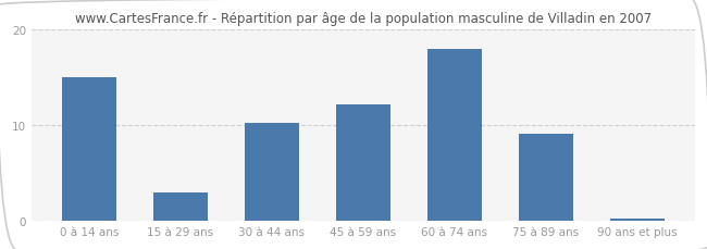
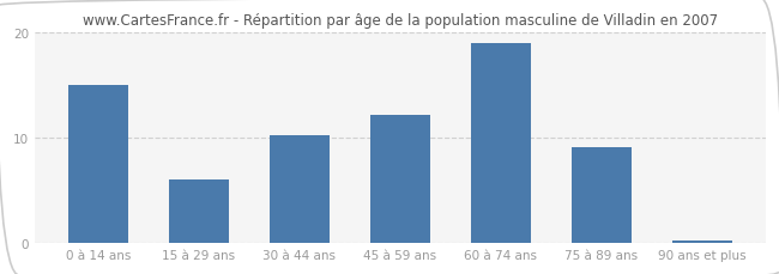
15 à 29 ans: 3.0 -> 6.0
60 à 74 ans: 18.0 -> 19.0
